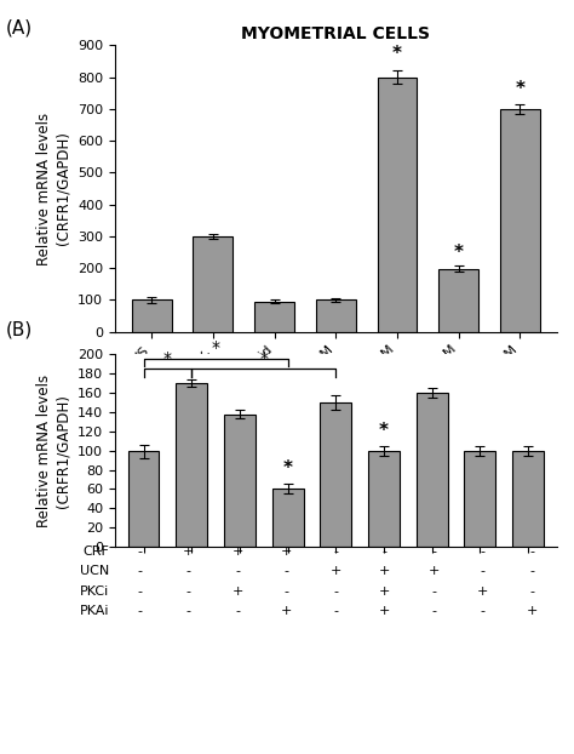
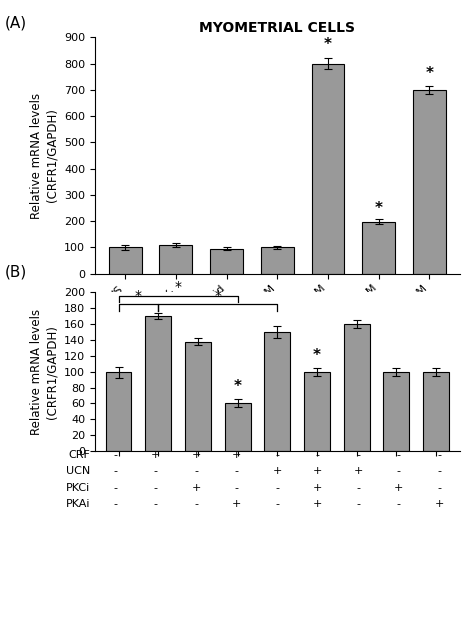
MYOMETRIAL CELLS/Dex.: 300 -> 108
